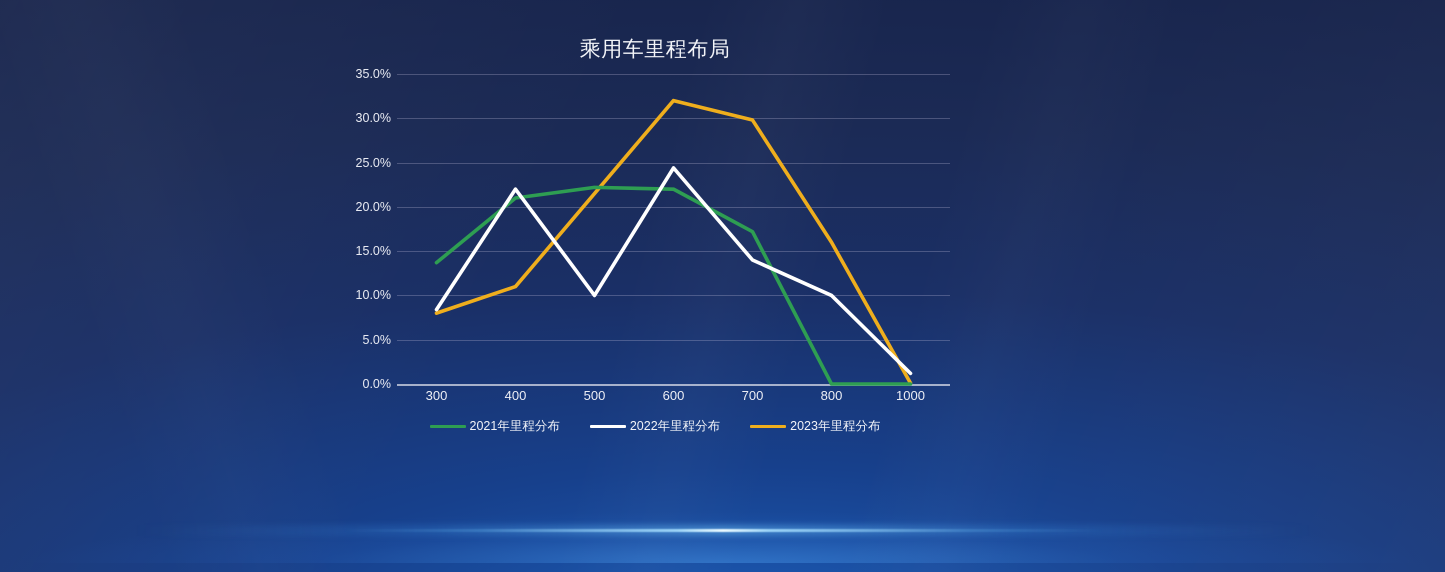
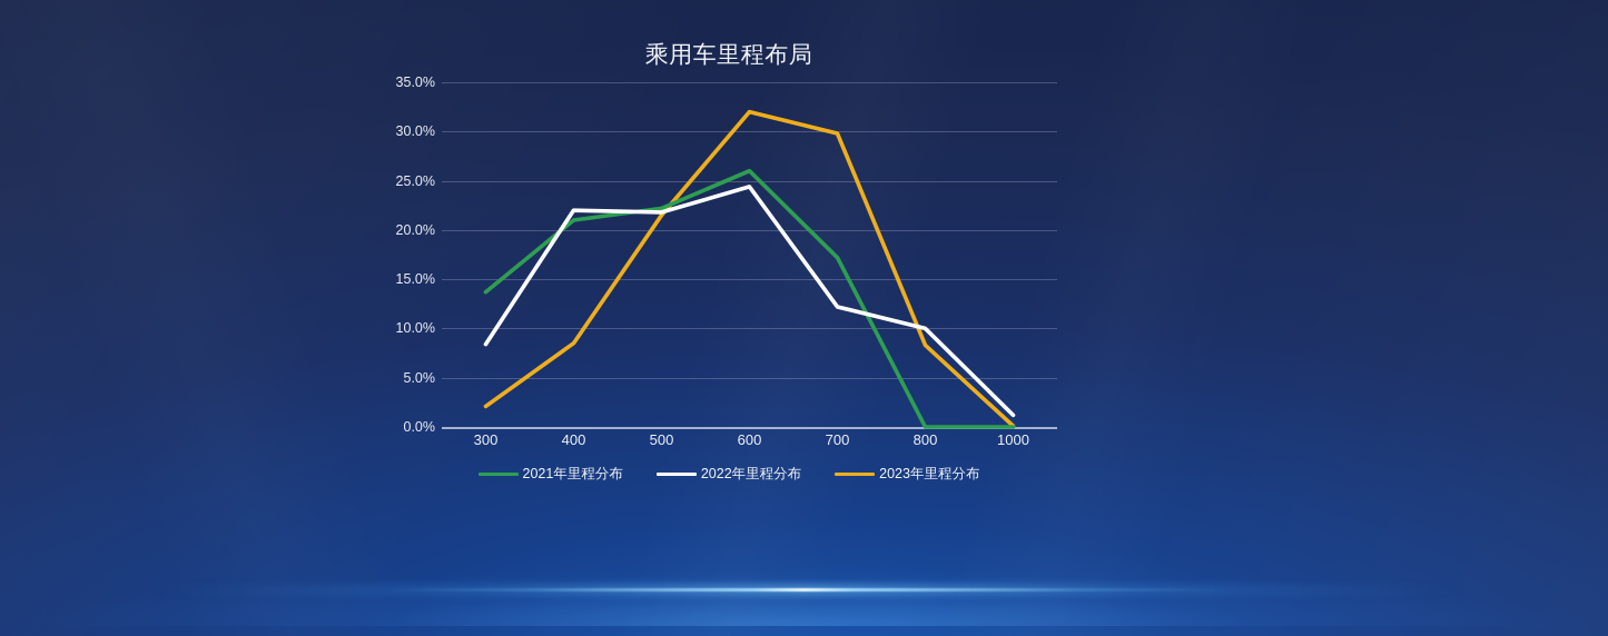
2023年里程分布/300: 8% -> 2%
2023年里程分布/400: 11% -> 8%
2022年里程分布/500: 10% -> 22%
2021年里程分布/600: 22% -> 26%
2022年里程分布/700: 14% -> 12%
2023年里程分布/800: 16% -> 8%
